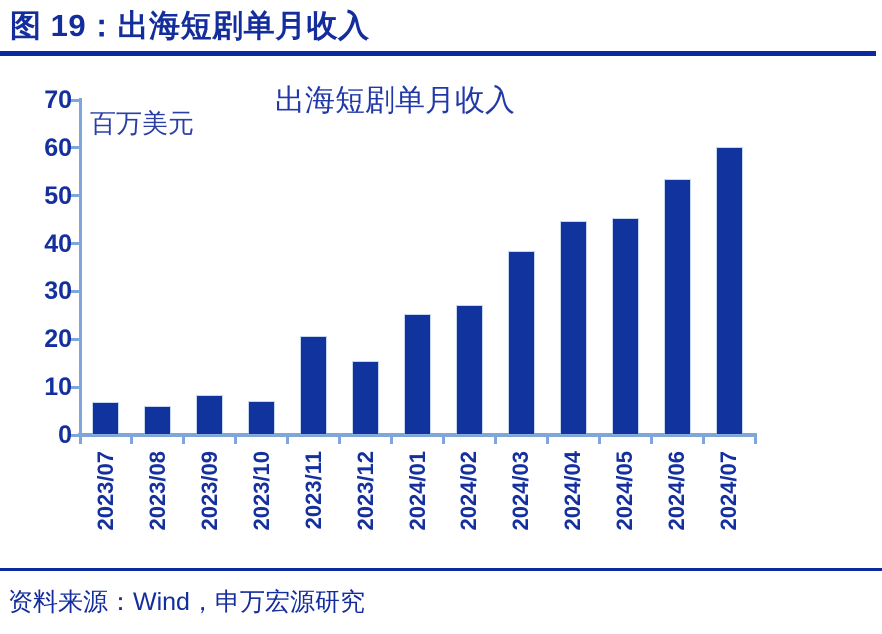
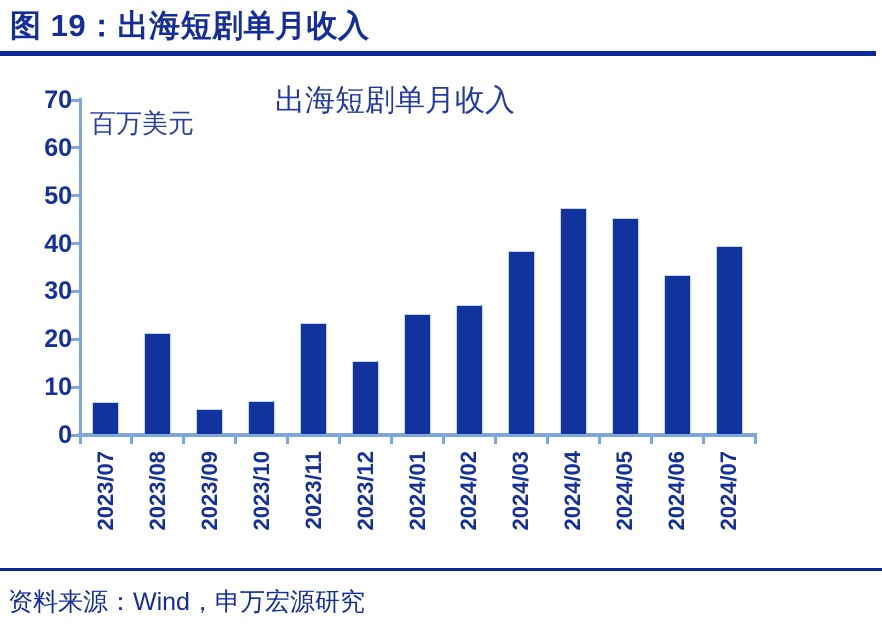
2023/08: 6 -> 21
2023/09: 8 -> 5
2023/11: 20 -> 23
2024/04: 44 -> 47
2024/06: 53 -> 33
2024/07: 60 -> 39
